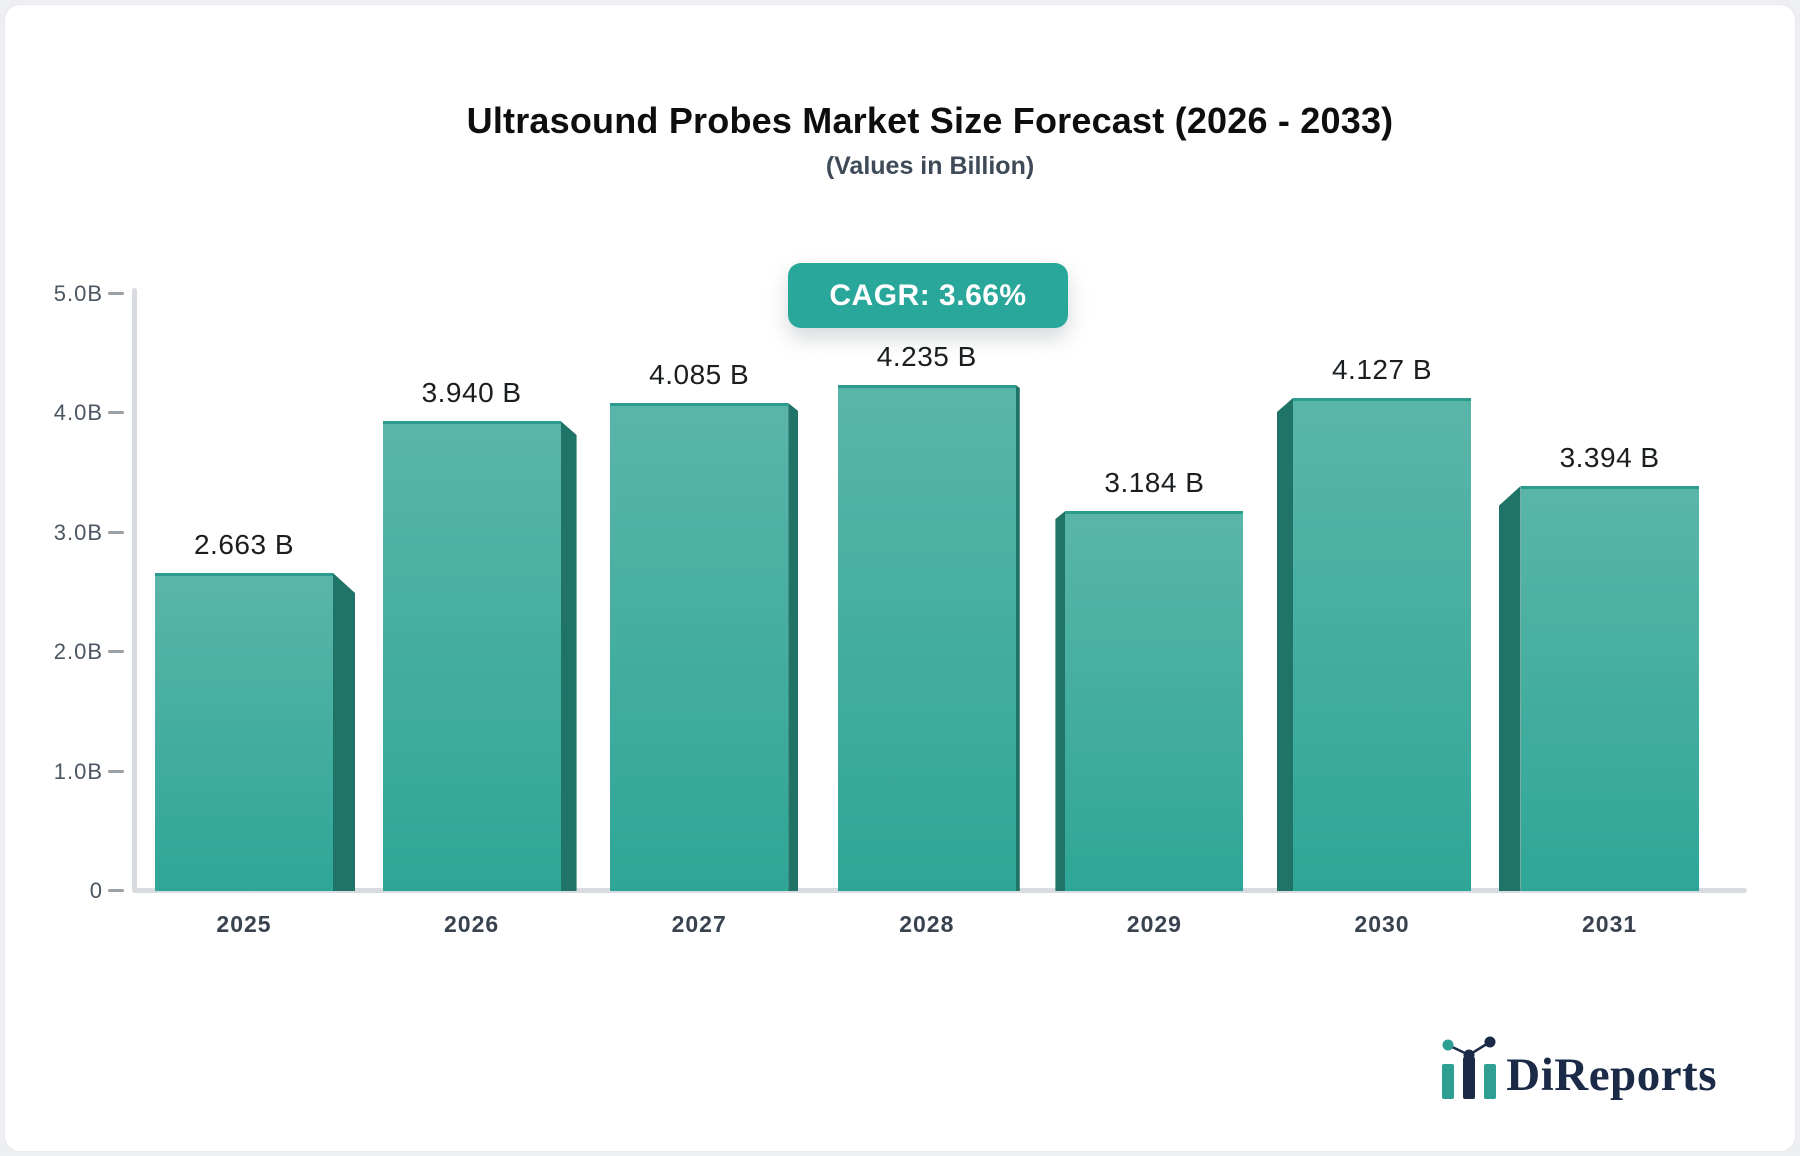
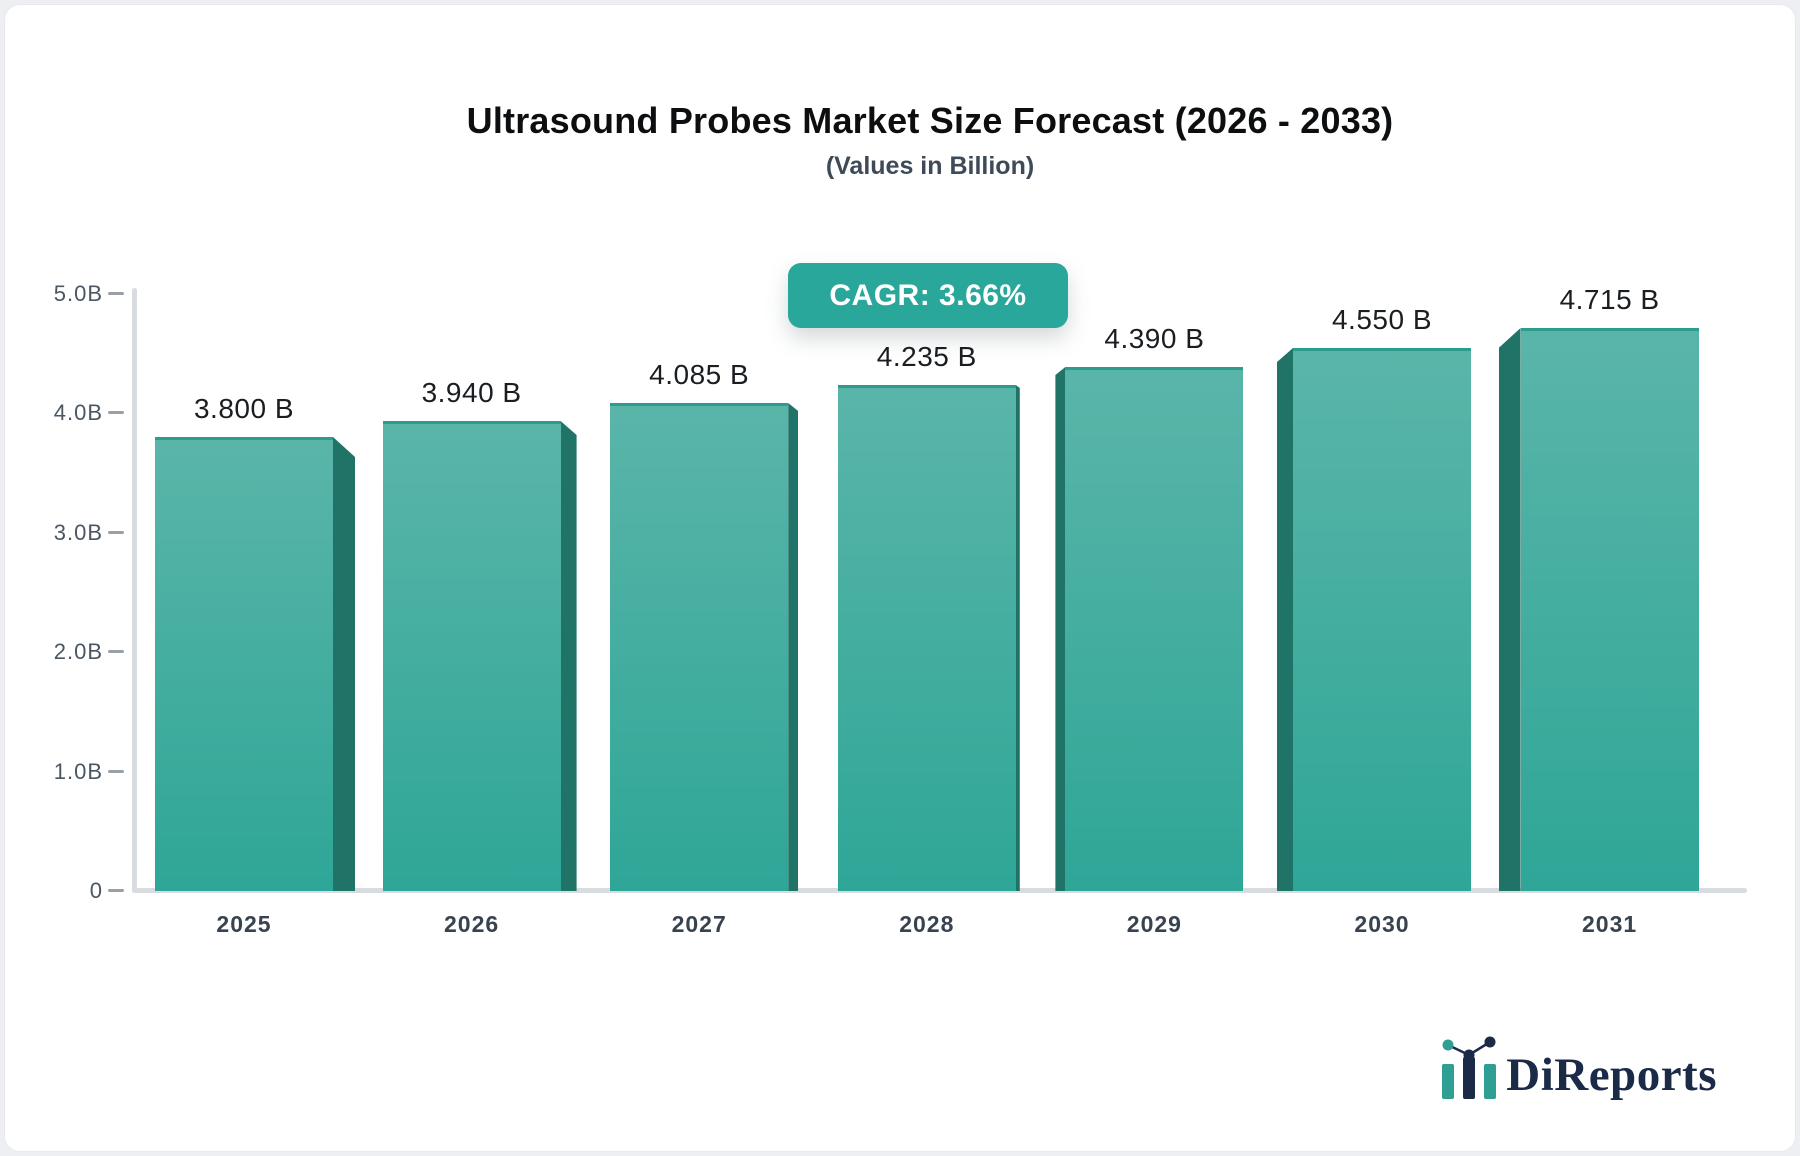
2025: 2.663 -> 3.800
2029: 3.184 -> 4.390
2030: 4.127 -> 4.550
2031: 3.394 -> 4.715
